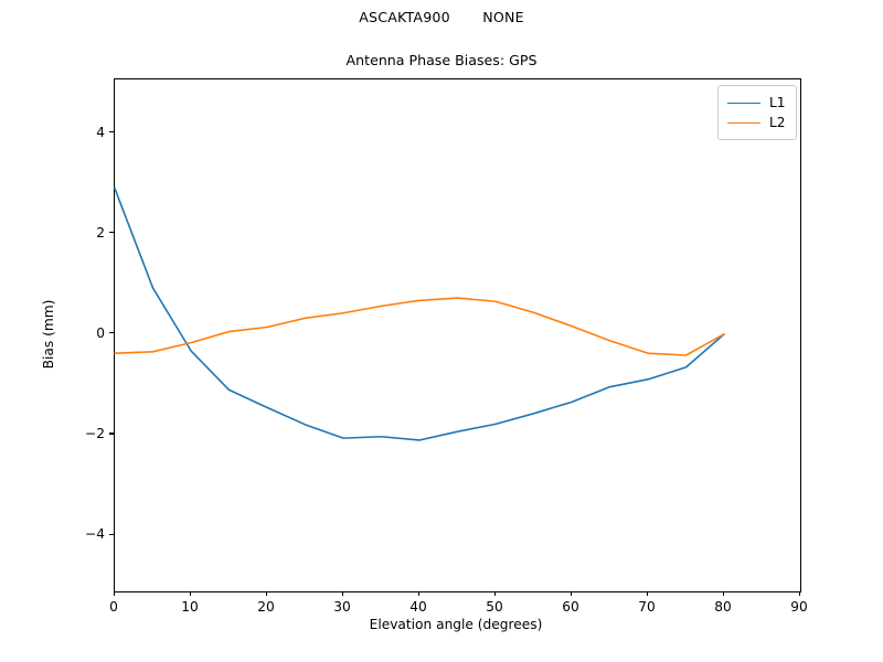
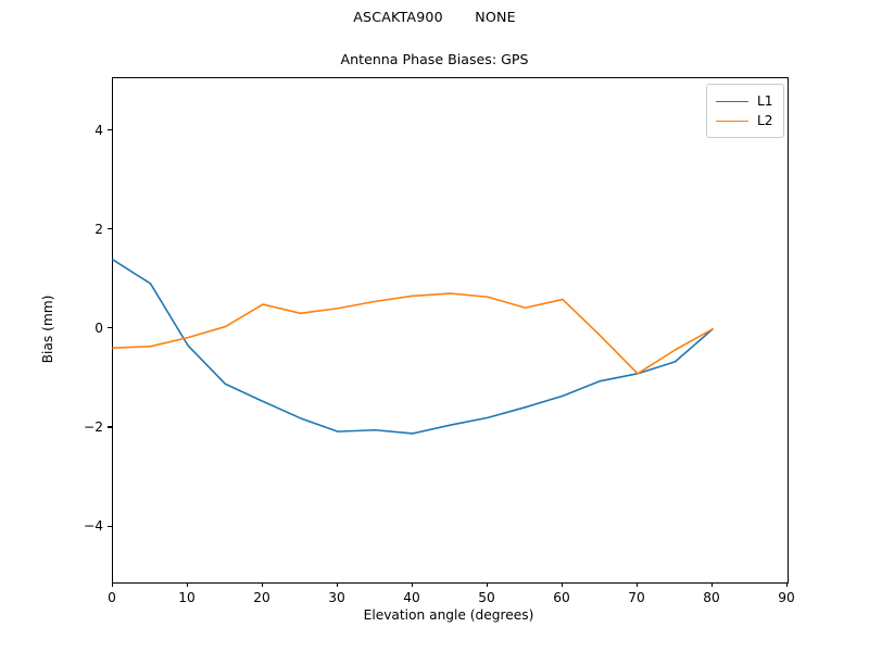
L1/0: 2.9 -> 1.4
L2/20: 0.1 -> 0.5
L2/60: 0.2 -> 0.6
L2/70: -0.4 -> -0.9
